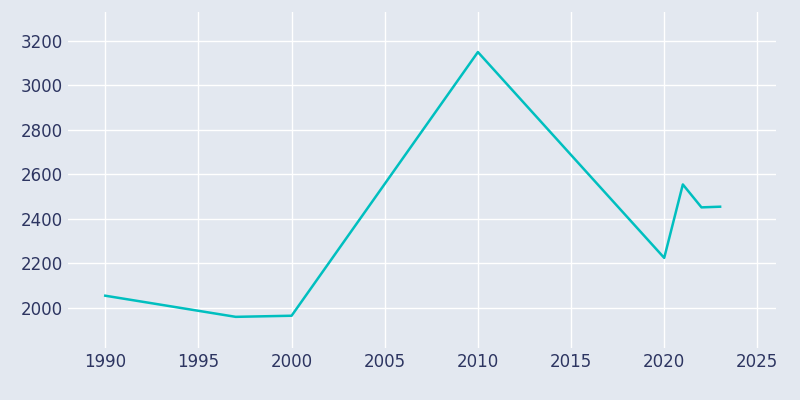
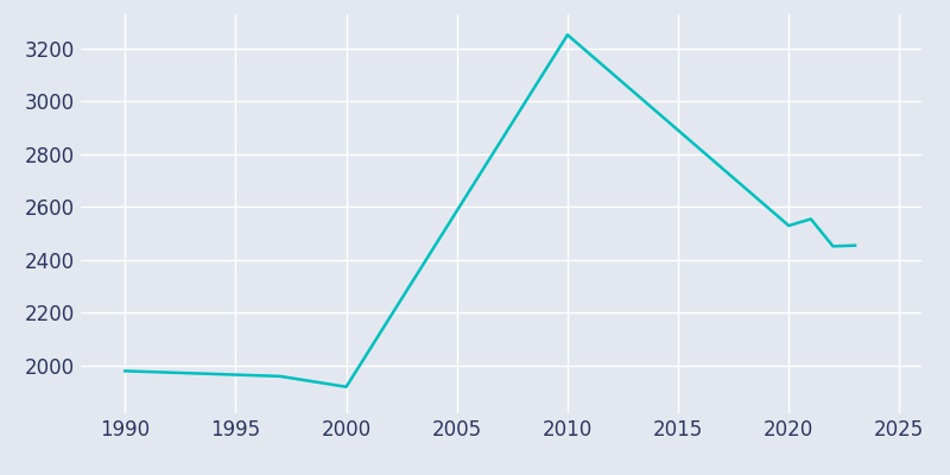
1990: 2055 -> 1980
2000: 1965 -> 1920
2010: 3150 -> 3252
2020: 2225 -> 2530
